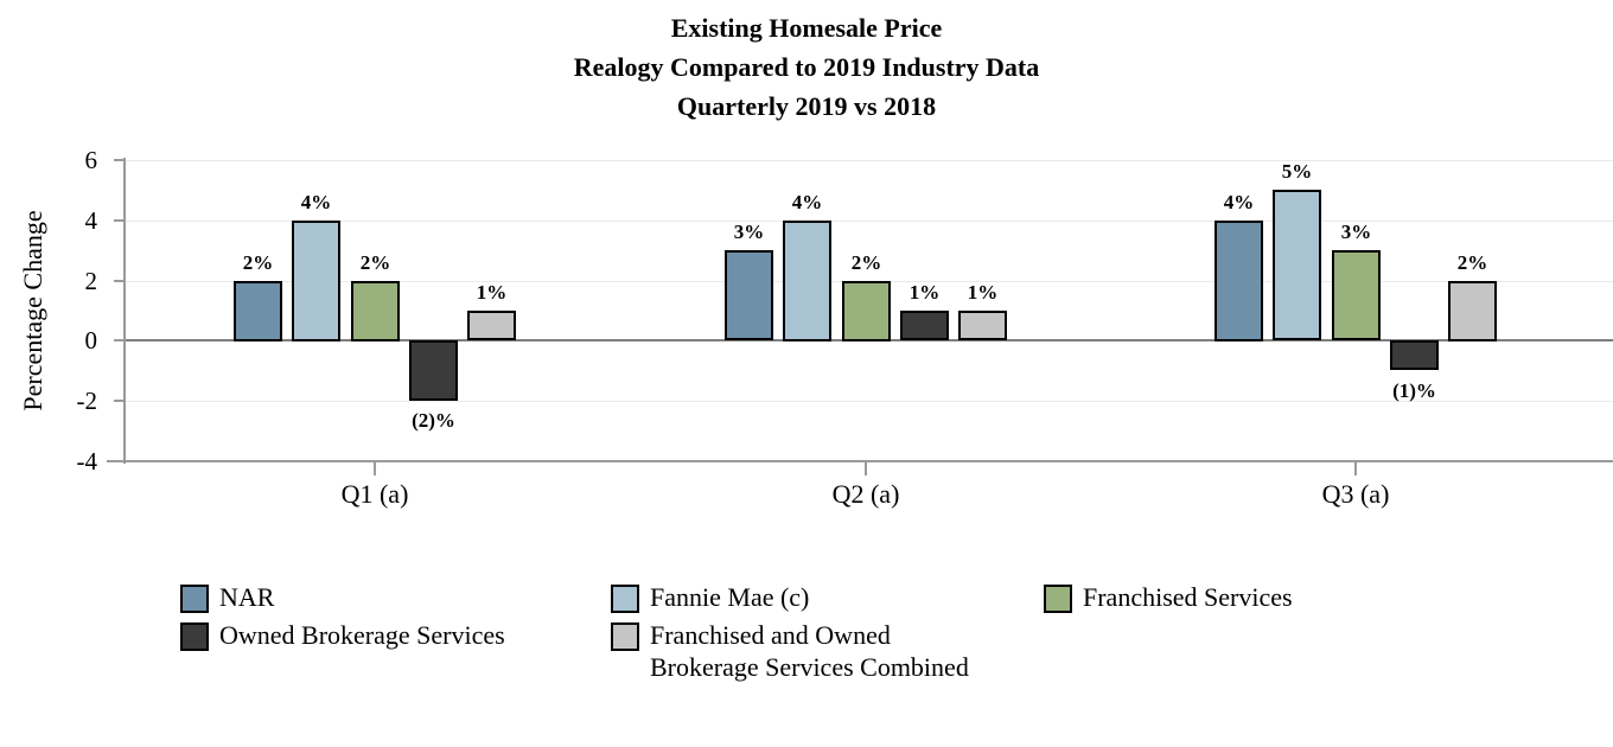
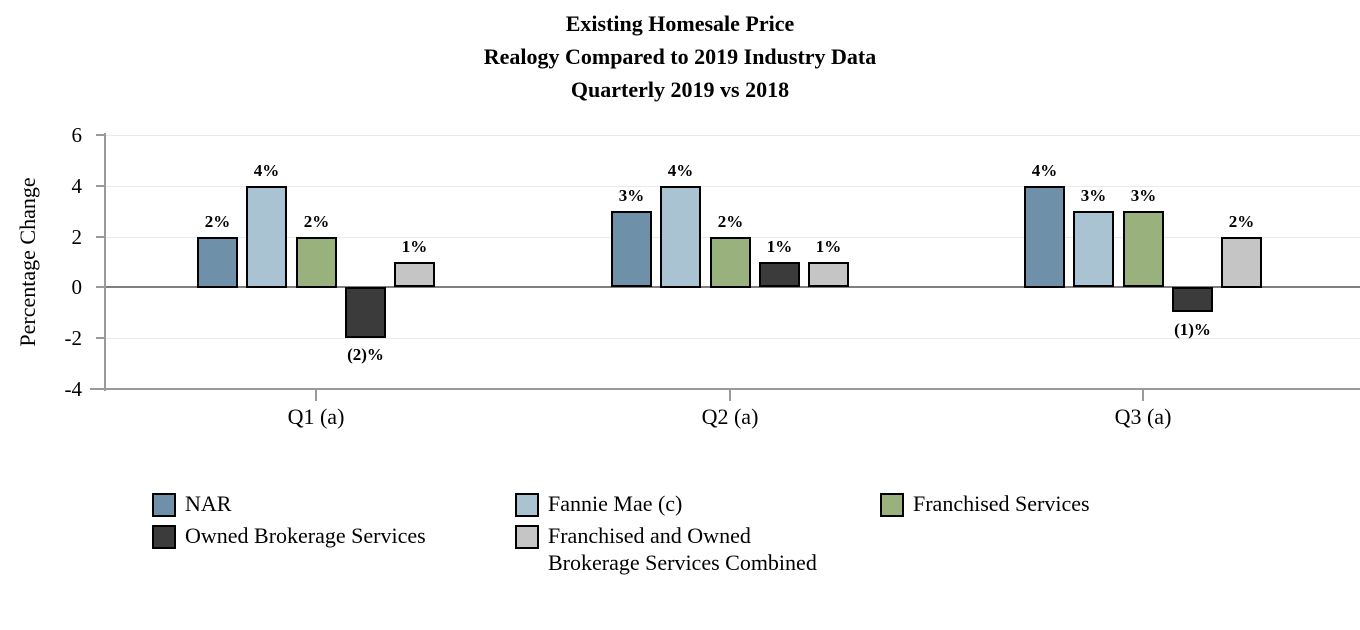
Fannie Mae (c)/Q3 (a): 5% -> 3%
